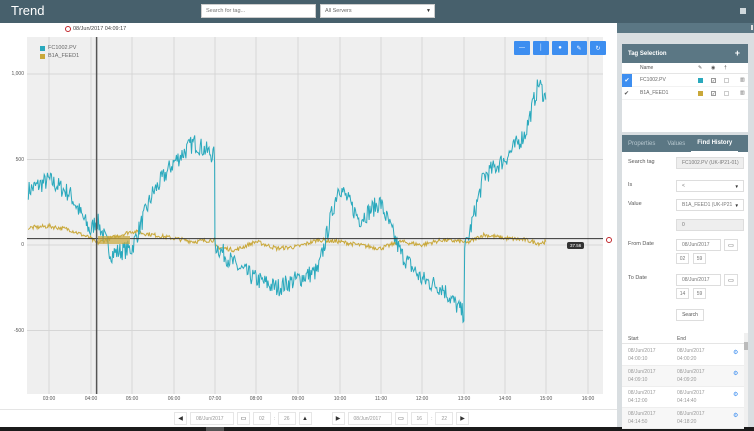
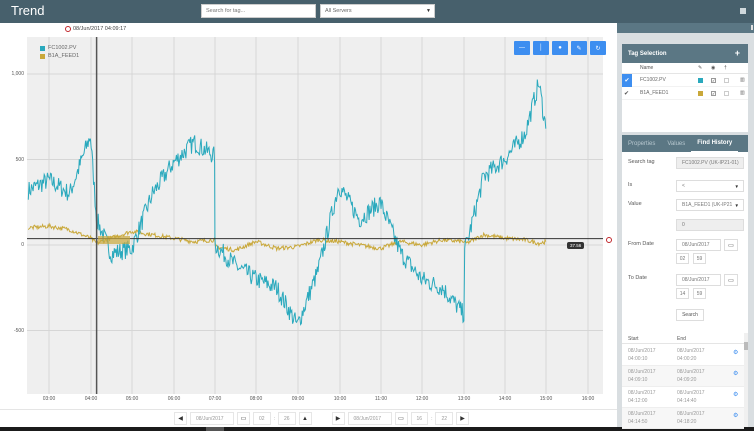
FC1002.PV/04:00: 80 -> 640
FC1002.PV/09:00: -200 -> -470
FC1002.PV/15:00: 850 -> 680
